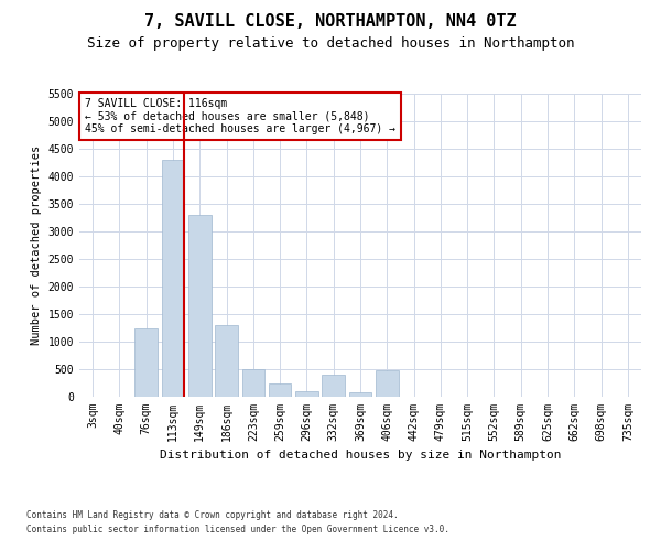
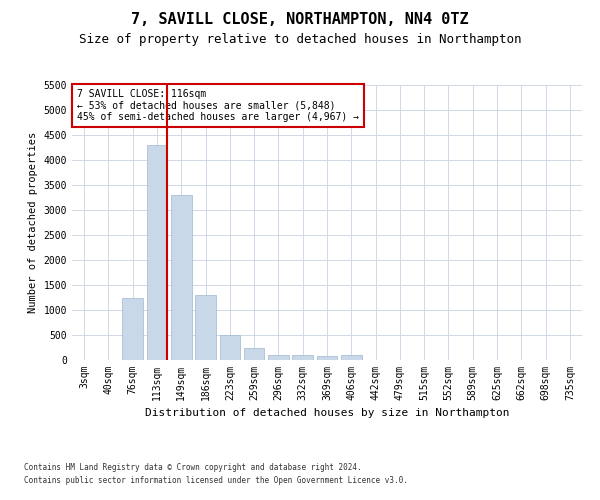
332sqm: 400 -> 100
406sqm: 480 -> 100
